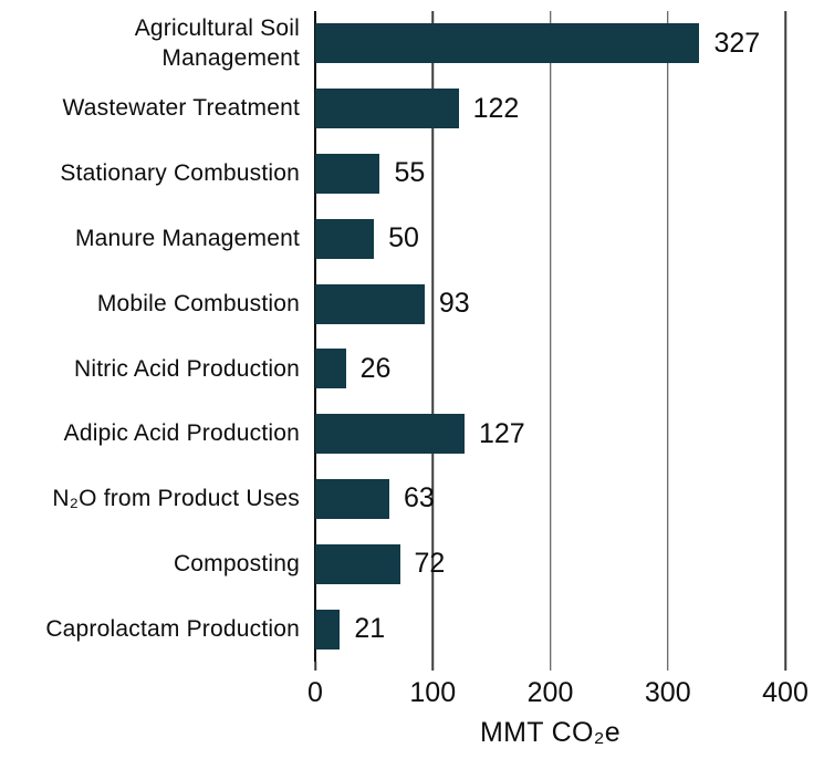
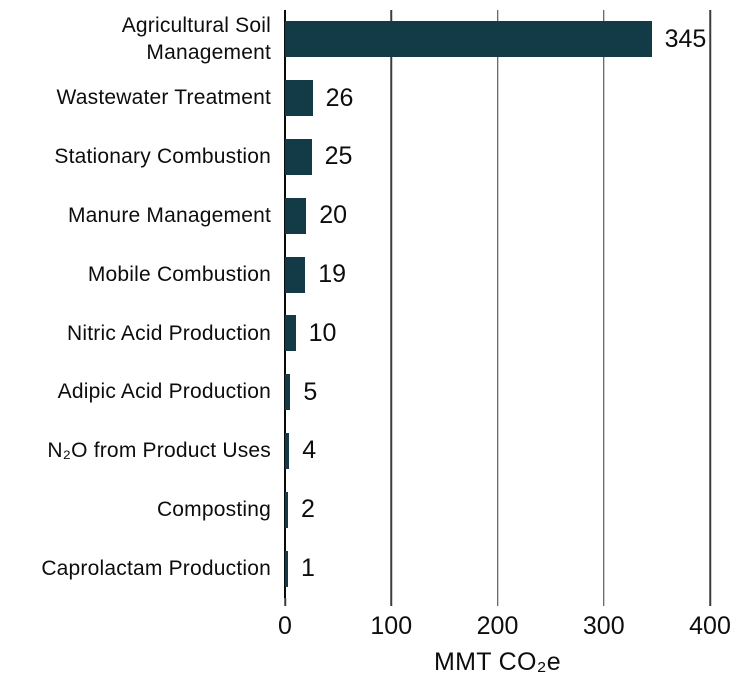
Agricultural Soil Management: 327 -> 345
Wastewater Treatment: 122 -> 26
Stationary Combustion: 55 -> 25
Manure Management: 50 -> 20
Mobile Combustion: 93 -> 19
Nitric Acid Production: 26 -> 10
Adipic Acid Production: 127 -> 5
N₂O from Product Uses: 63 -> 4
Composting: 72 -> 2
Caprolactam Production: 21 -> 1
